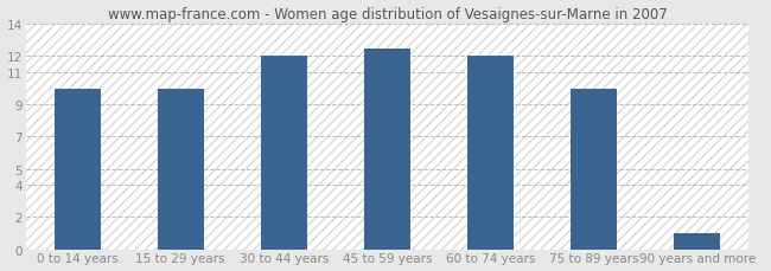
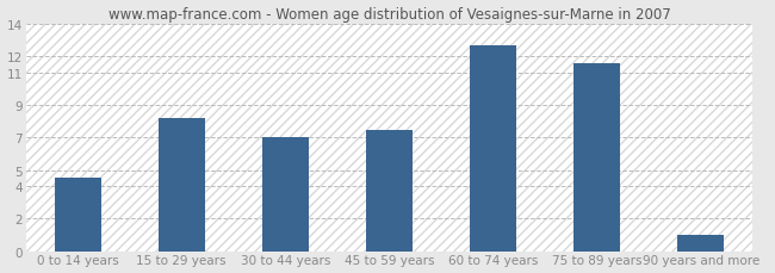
0 to 14 years: 10.0 -> 4.5
15 to 29 years: 10.0 -> 8.2
30 to 44 years: 12.0 -> 7.0
45 to 59 years: 12.5 -> 7.5
60 to 74 years: 12.0 -> 12.7
75 to 89 years: 10.0 -> 11.6
